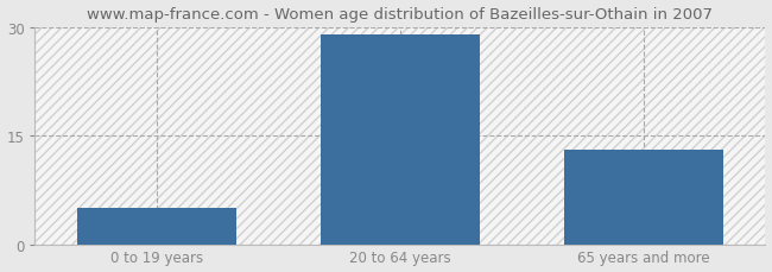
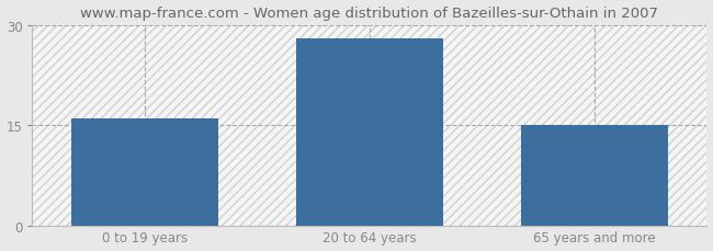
0 to 19 years: 5 -> 16
20 to 64 years: 29 -> 28
65 years and more: 13 -> 15
